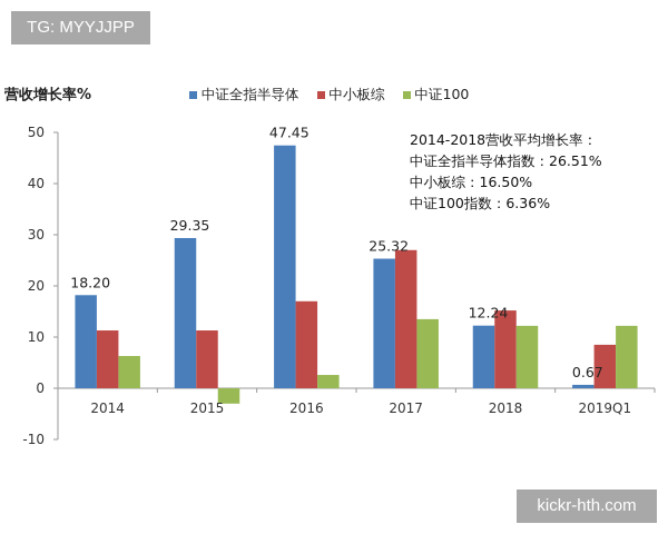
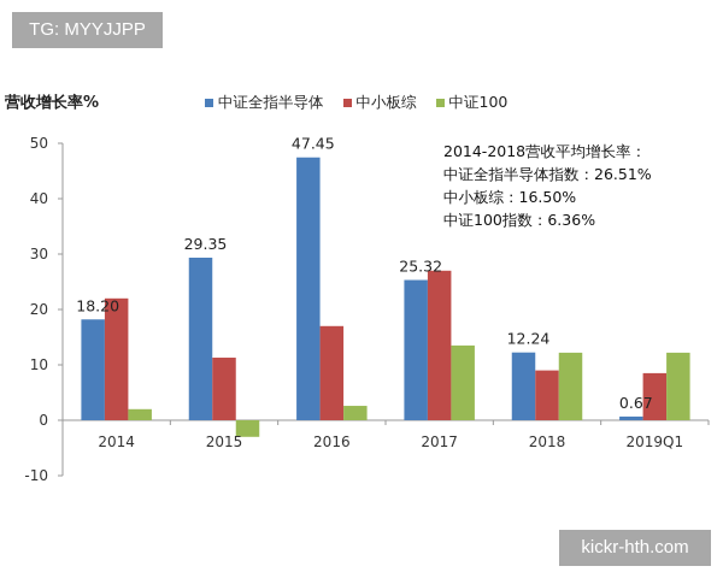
中小板综/2014: 11 -> 22
中证100/2014: 6 -> 2
中小板综/2018: 15 -> 9
